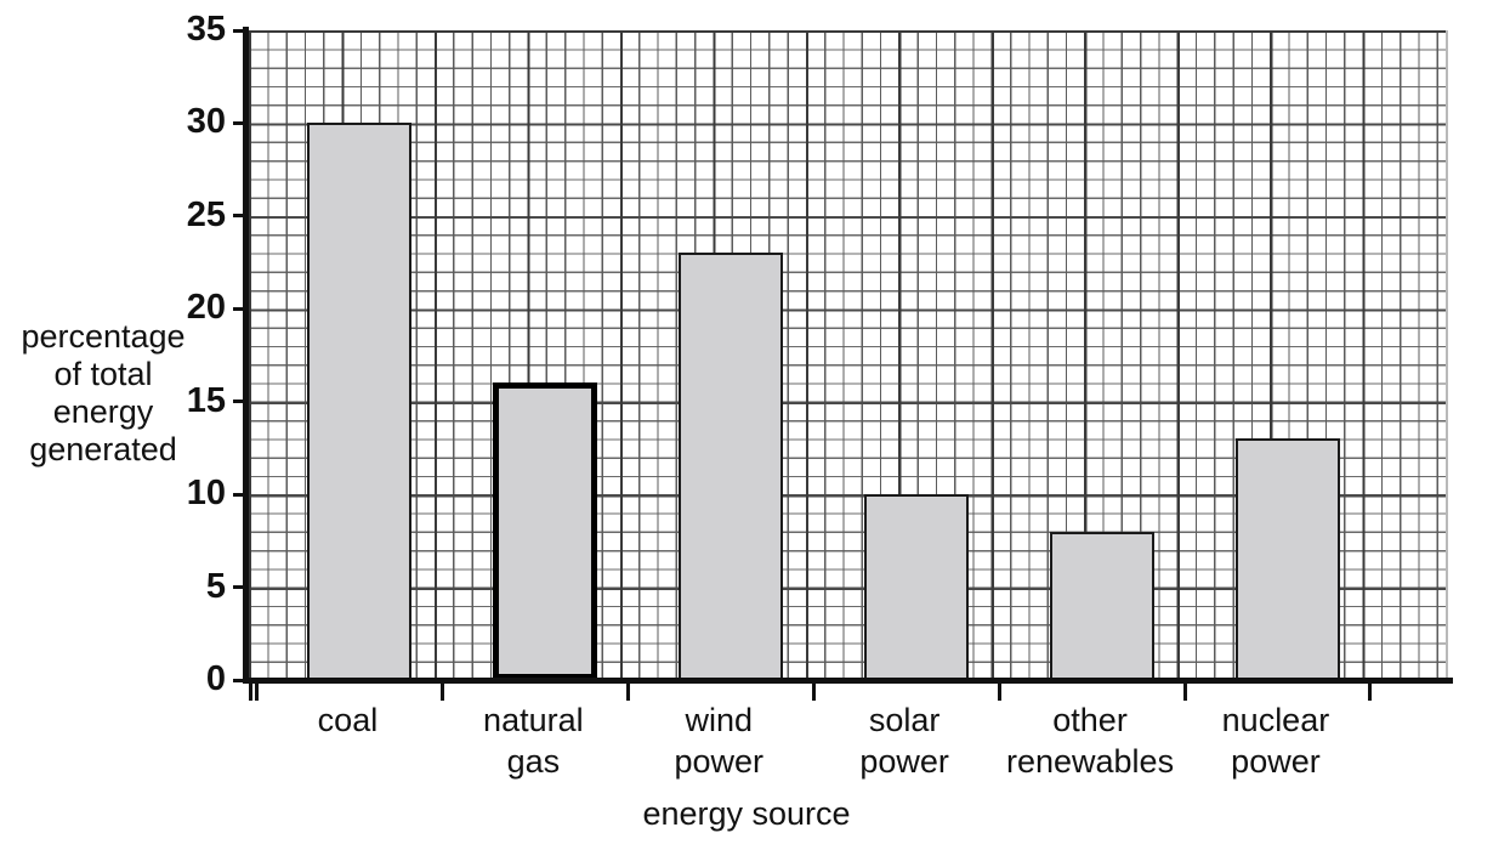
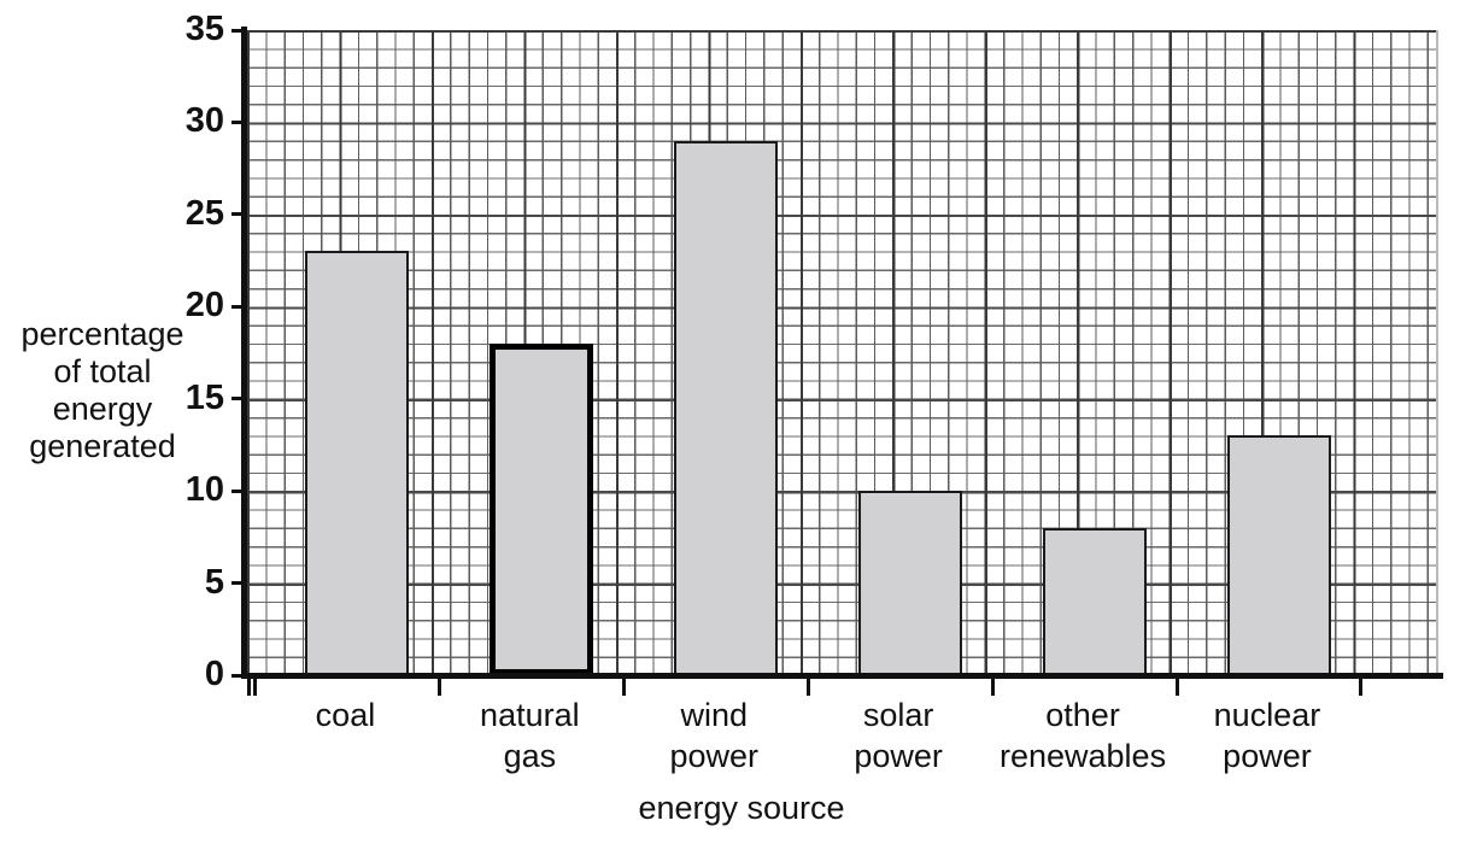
coal: 30 -> 23
natural gas: 16 -> 18
wind power: 23 -> 29
